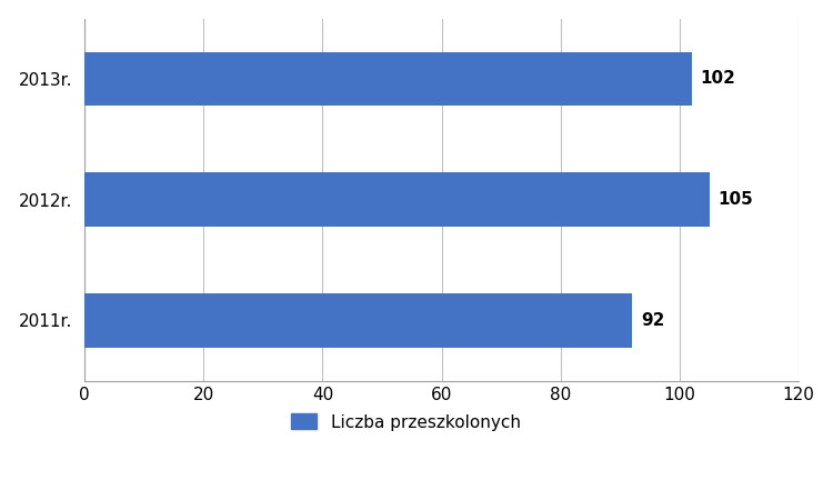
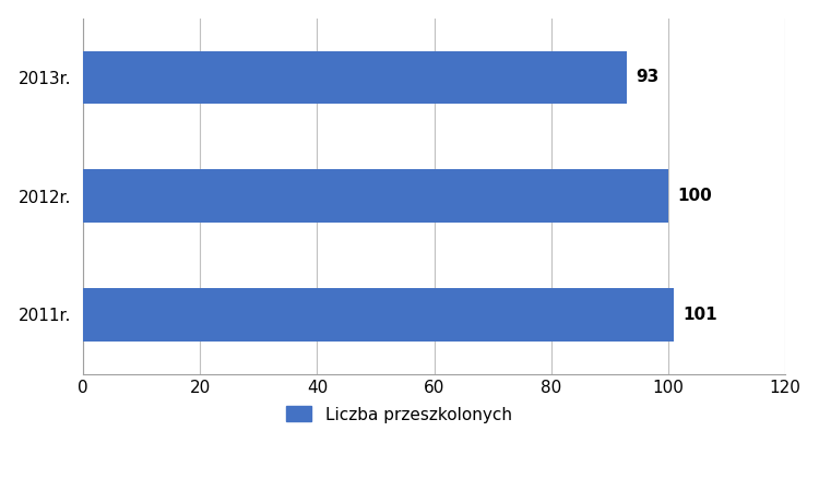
2013r.: 102 -> 93
2012r.: 105 -> 100
2011r.: 92 -> 101
